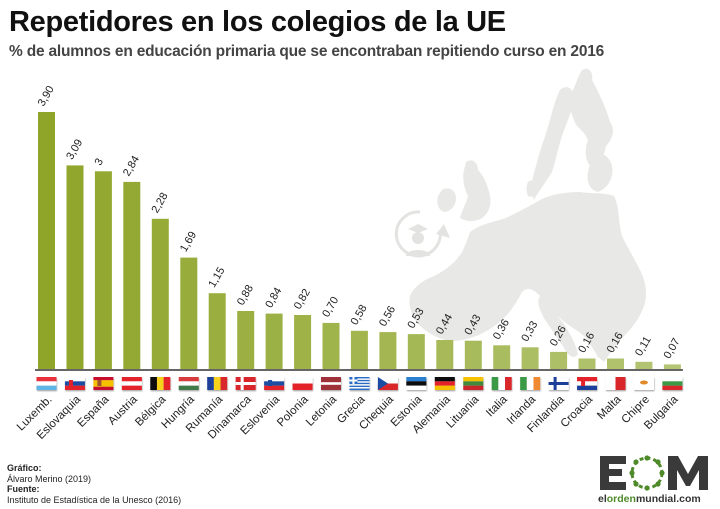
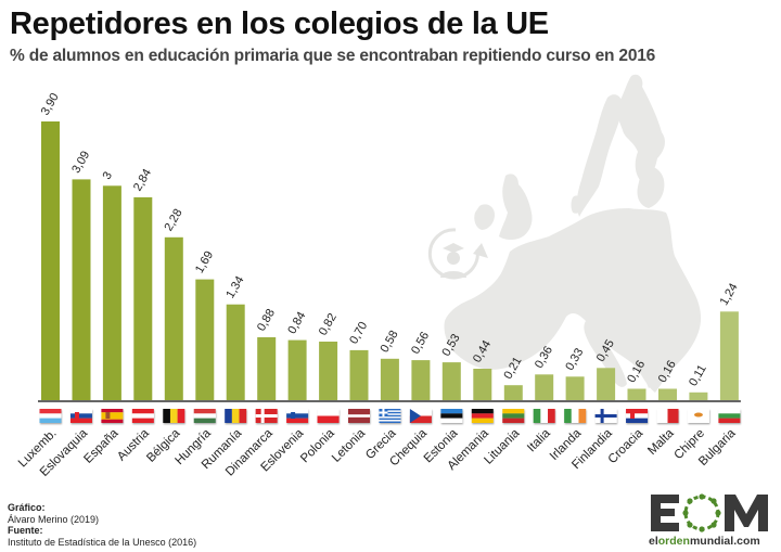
Rumanía: 1,15 -> 1,34
Lituania: 0,43 -> 0,21
Finlandia: 0,26 -> 0,45
Bulgaria: 0,07 -> 1,24
